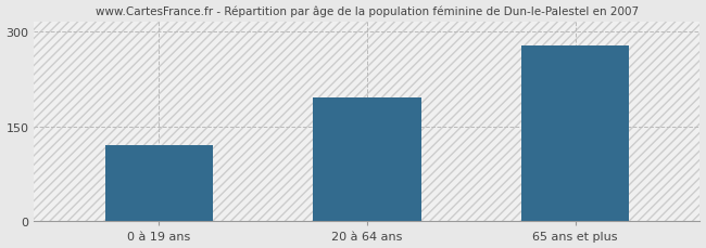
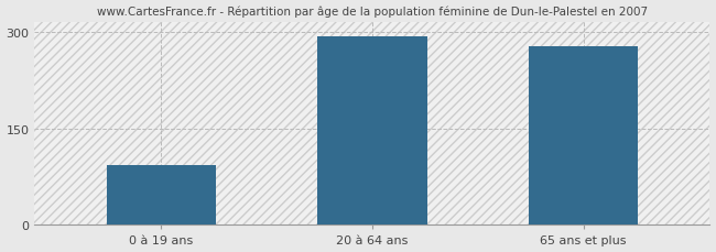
0 à 19 ans: 120 -> 93
20 à 64 ans: 196 -> 293
